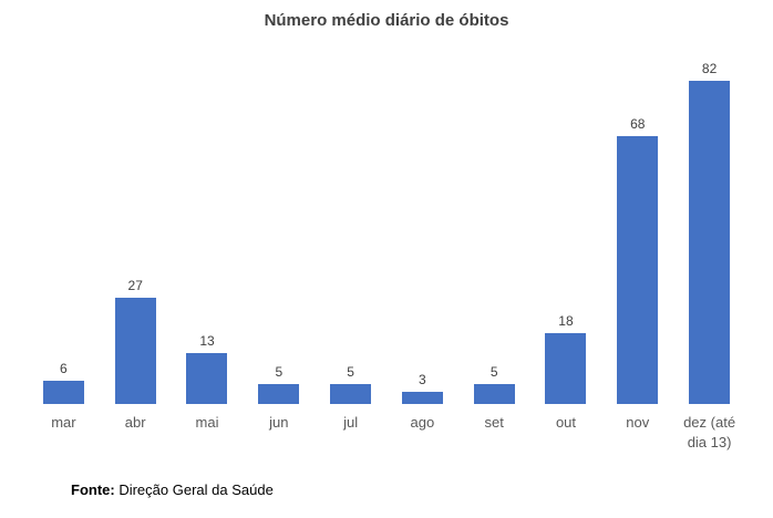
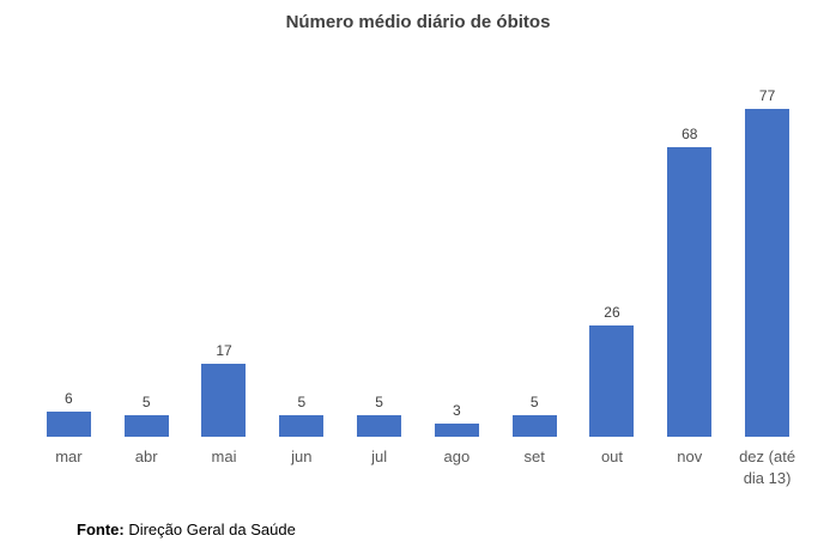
abr: 27 -> 5
mai: 13 -> 17
out: 18 -> 26
dez (até dia 13): 82 -> 77
